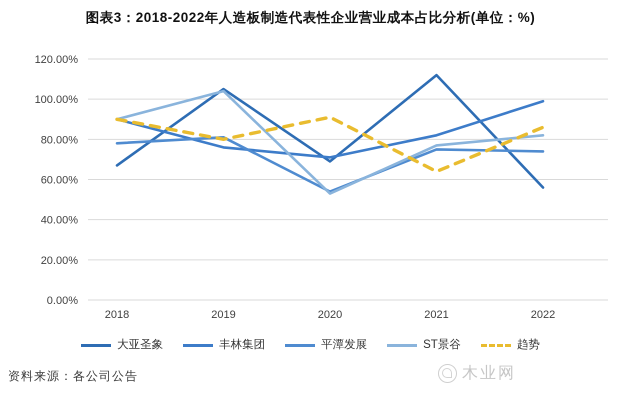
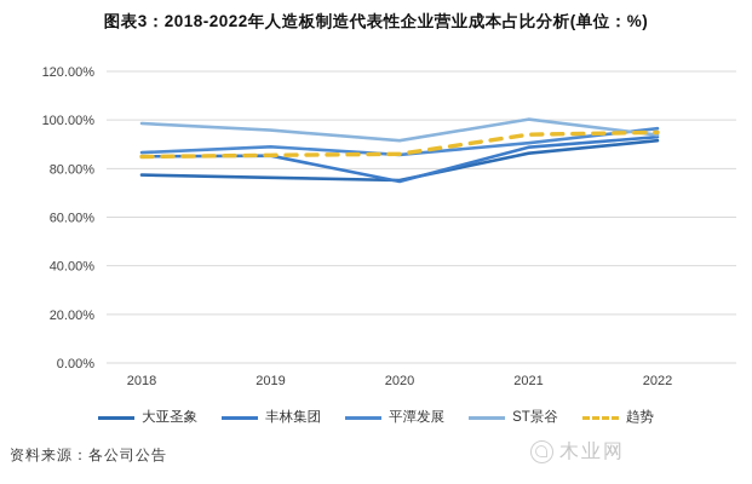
大亚圣象/2018: 67% -> 77%
丰林集团/2018: 90% -> 85%
平潭发展/2018: 78% -> 87%
ST景谷/2018: 90% -> 99%
趋势/2018: 90% -> 85%
大亚圣象/2019: 105% -> 76%
丰林集团/2019: 76% -> 85%
平潭发展/2019: 81% -> 89%
ST景谷/2019: 104% -> 96%
趋势/2019: 80% -> 86%
大亚圣象/2020: 69% -> 75%
丰林集团/2020: 71% -> 75%
平潭发展/2020: 54% -> 86%
ST景谷/2020: 53% -> 92%
趋势/2020: 91% -> 86%
大亚圣象/2021: 112% -> 86%
丰林集团/2021: 82% -> 89%
平潭发展/2021: 75% -> 90%
ST景谷/2021: 77% -> 100%
趋势/2021: 64% -> 94%
大亚圣象/2022: 56% -> 92%
丰林集团/2022: 99% -> 93%
平潭发展/2022: 74% -> 96%
ST景谷/2022: 82% -> 94%
趋势/2022: 86% -> 95%
